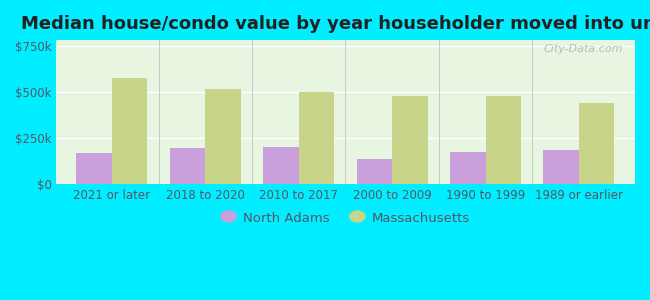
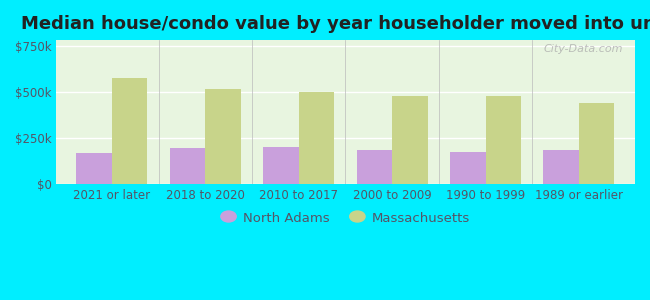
North Adams/2000 to 2009: $140k -> $180k
